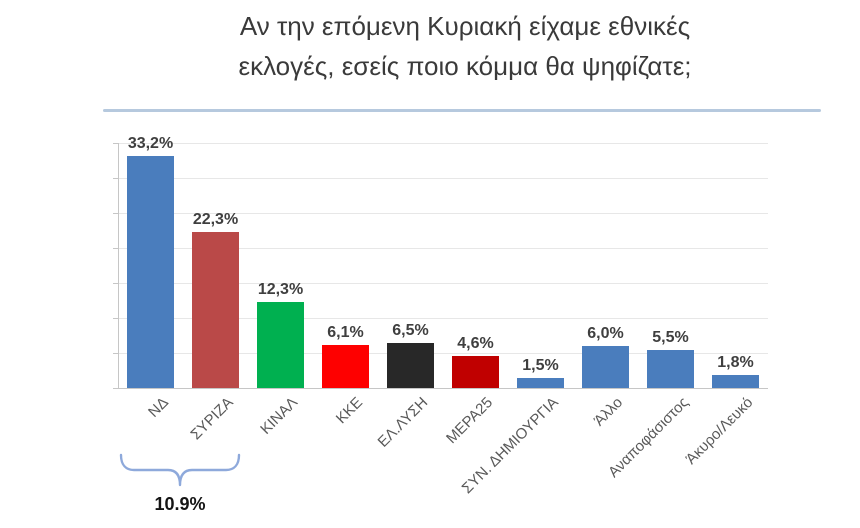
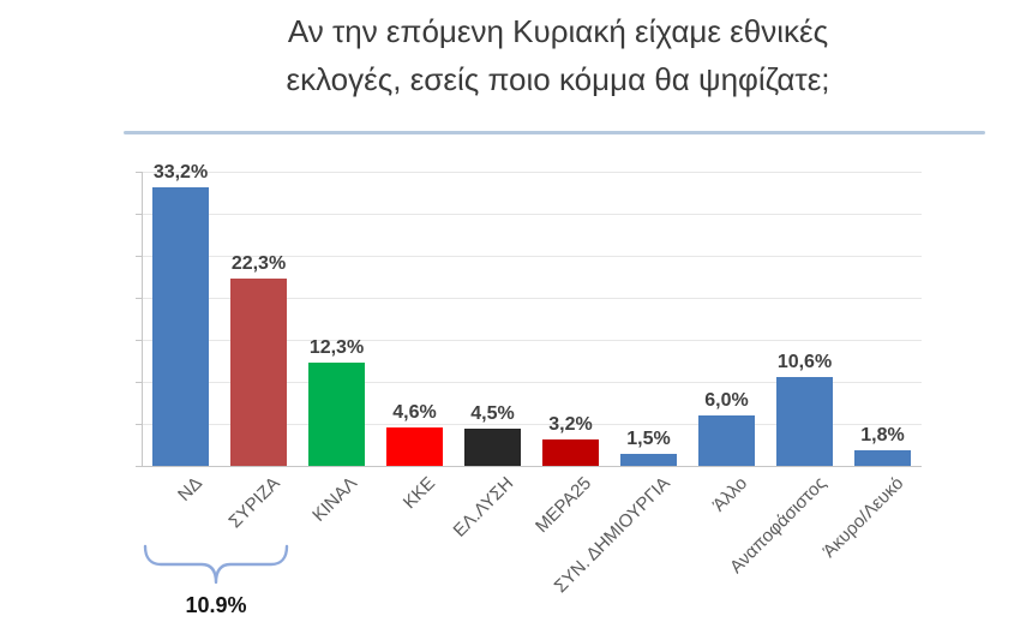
ΚΚΕ: 6,1% -> 4,6%
ΕΛ.ΛΥΣΗ: 6,5% -> 4,5%
ΜΕΡΑ25: 4,6% -> 3,2%
Αναποφάσιστος: 5,5% -> 10,6%
